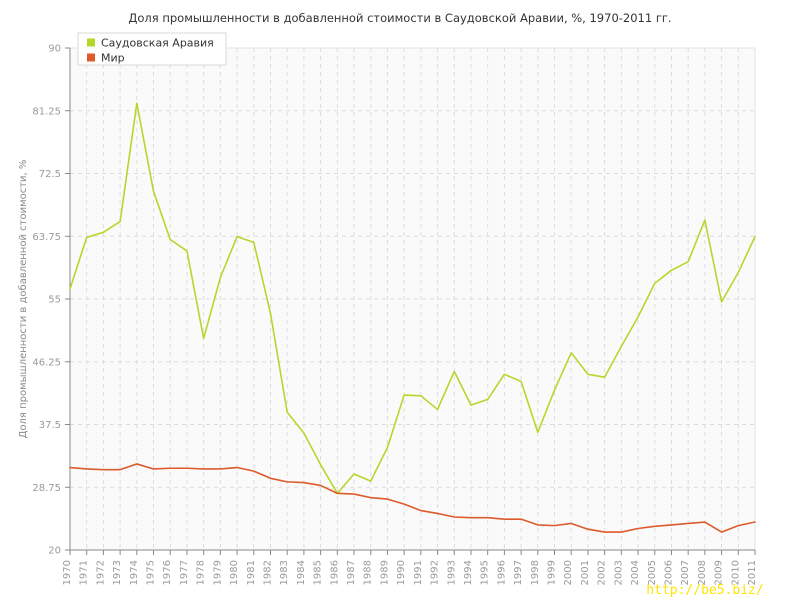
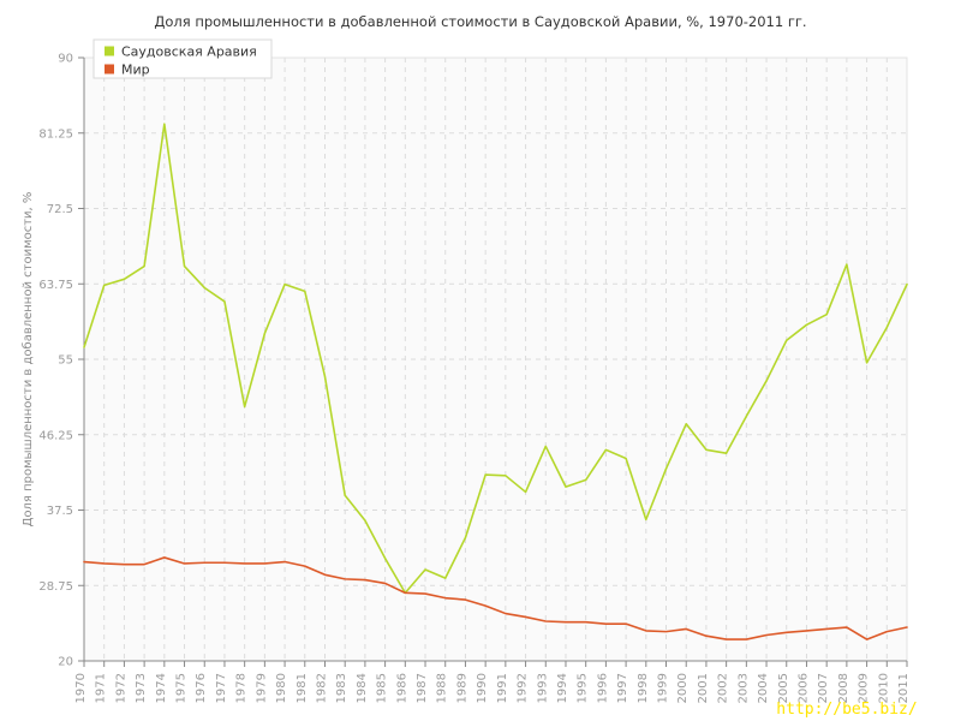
Саудовская Аравия/1975: 70 -> 66
